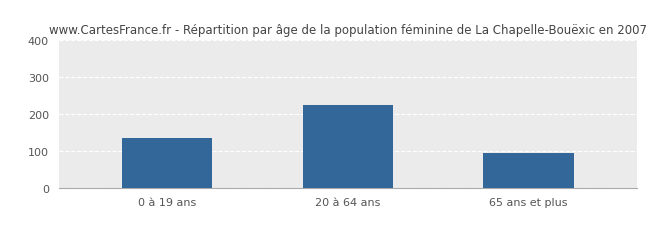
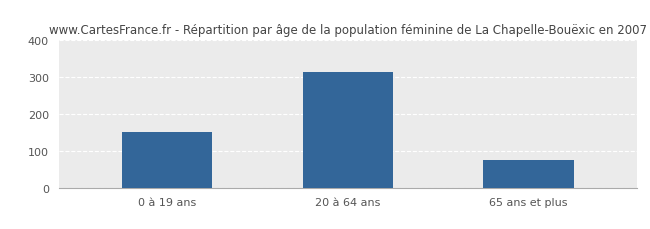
0 à 19 ans: 135 -> 152
20 à 64 ans: 225 -> 313
65 ans et plus: 95 -> 75
